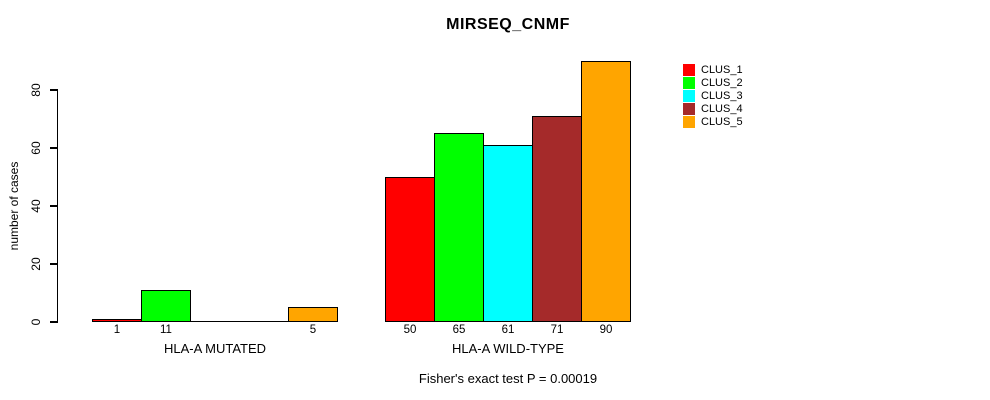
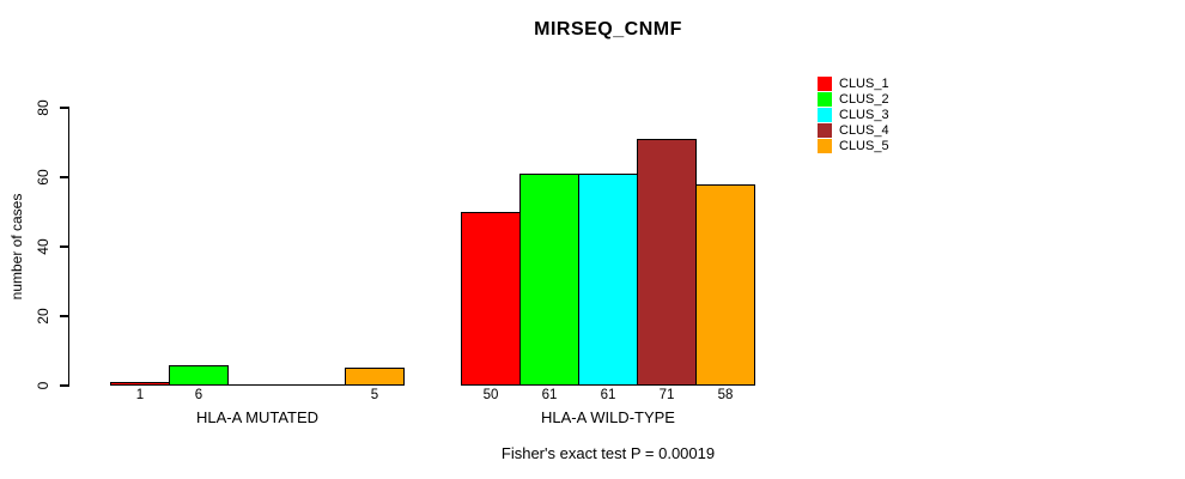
CLUS_2/HLA-A MUTATED: 11 -> 6
CLUS_2/HLA-A WILD-TYPE: 65 -> 61
CLUS_5/HLA-A WILD-TYPE: 90 -> 58
